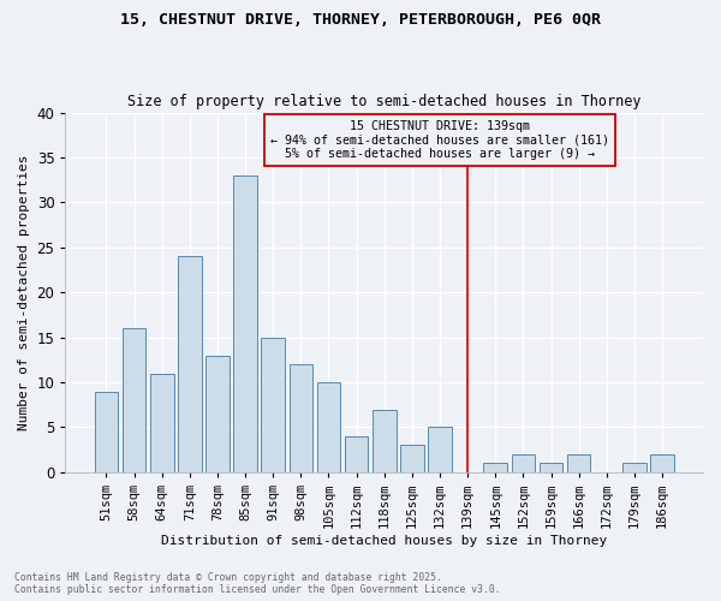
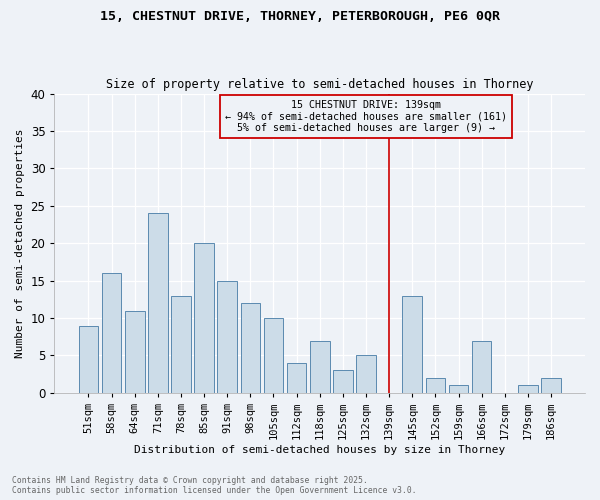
85sqm: 33 -> 20
145sqm: 1 -> 13
166sqm: 2 -> 7
